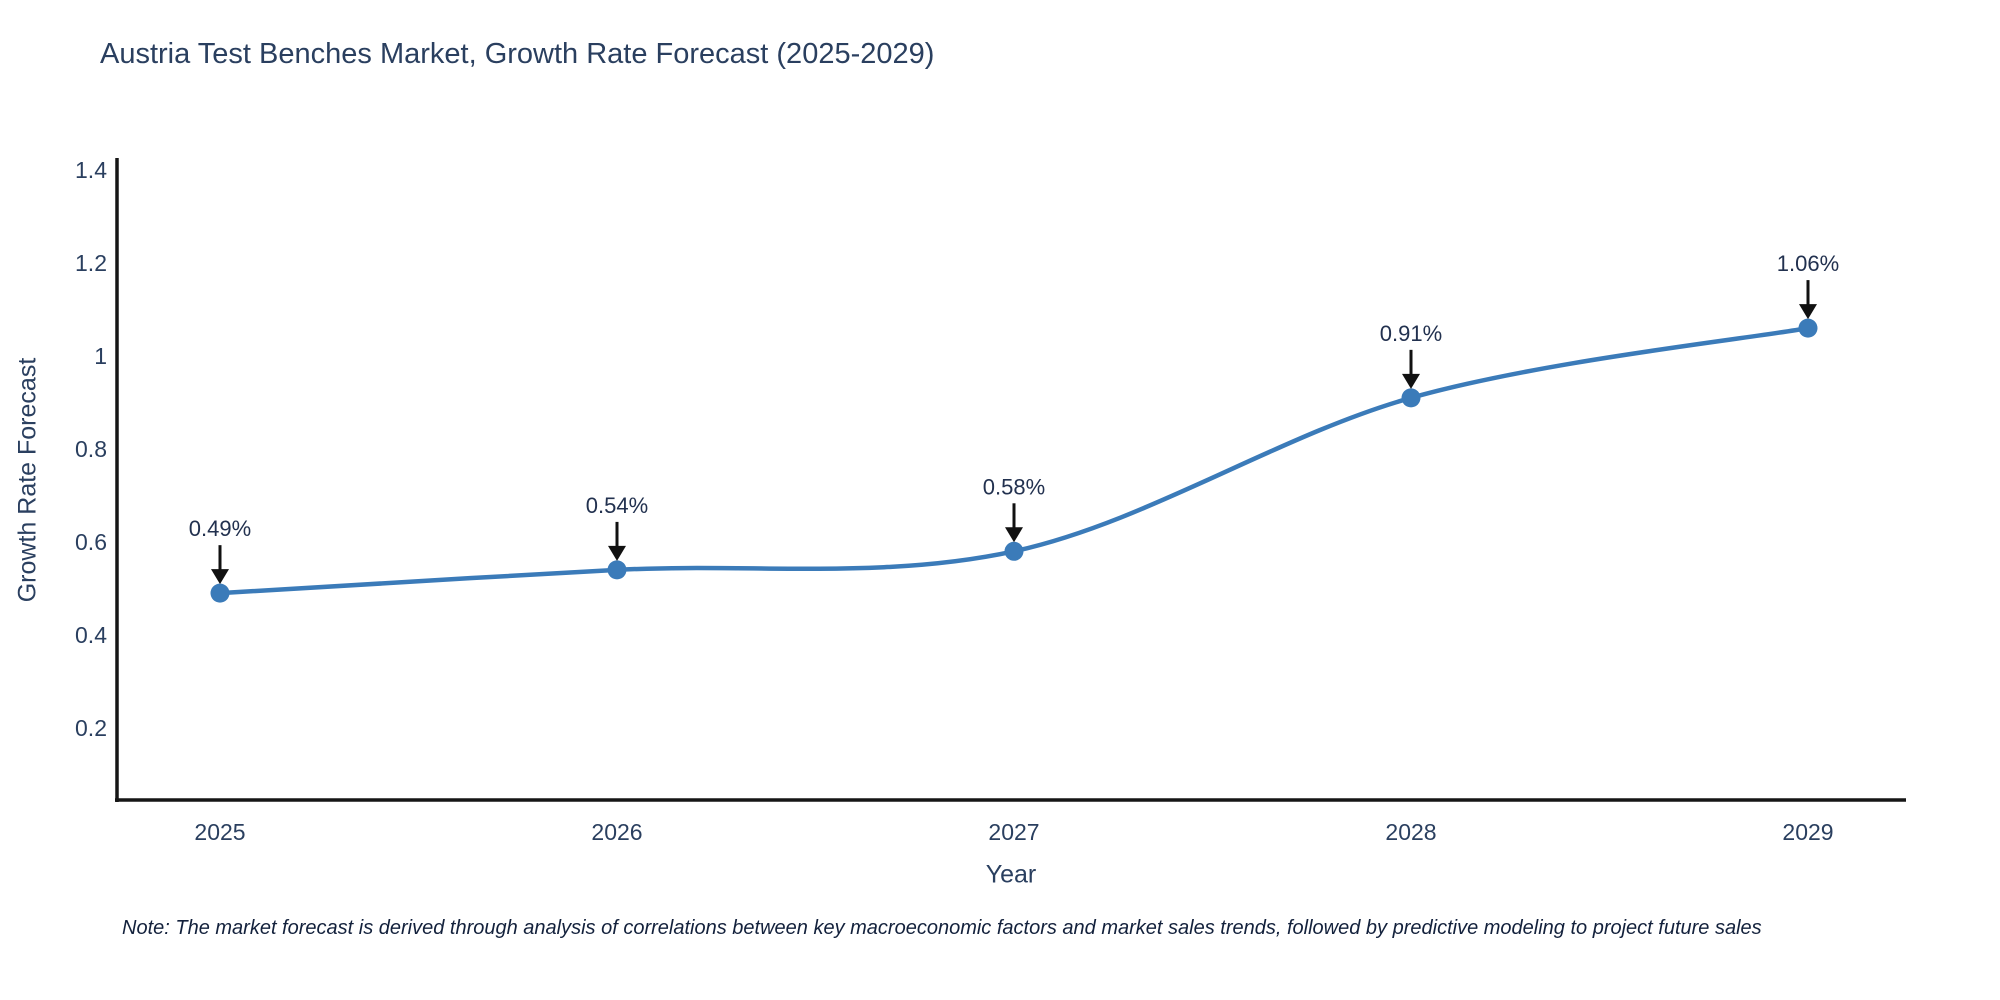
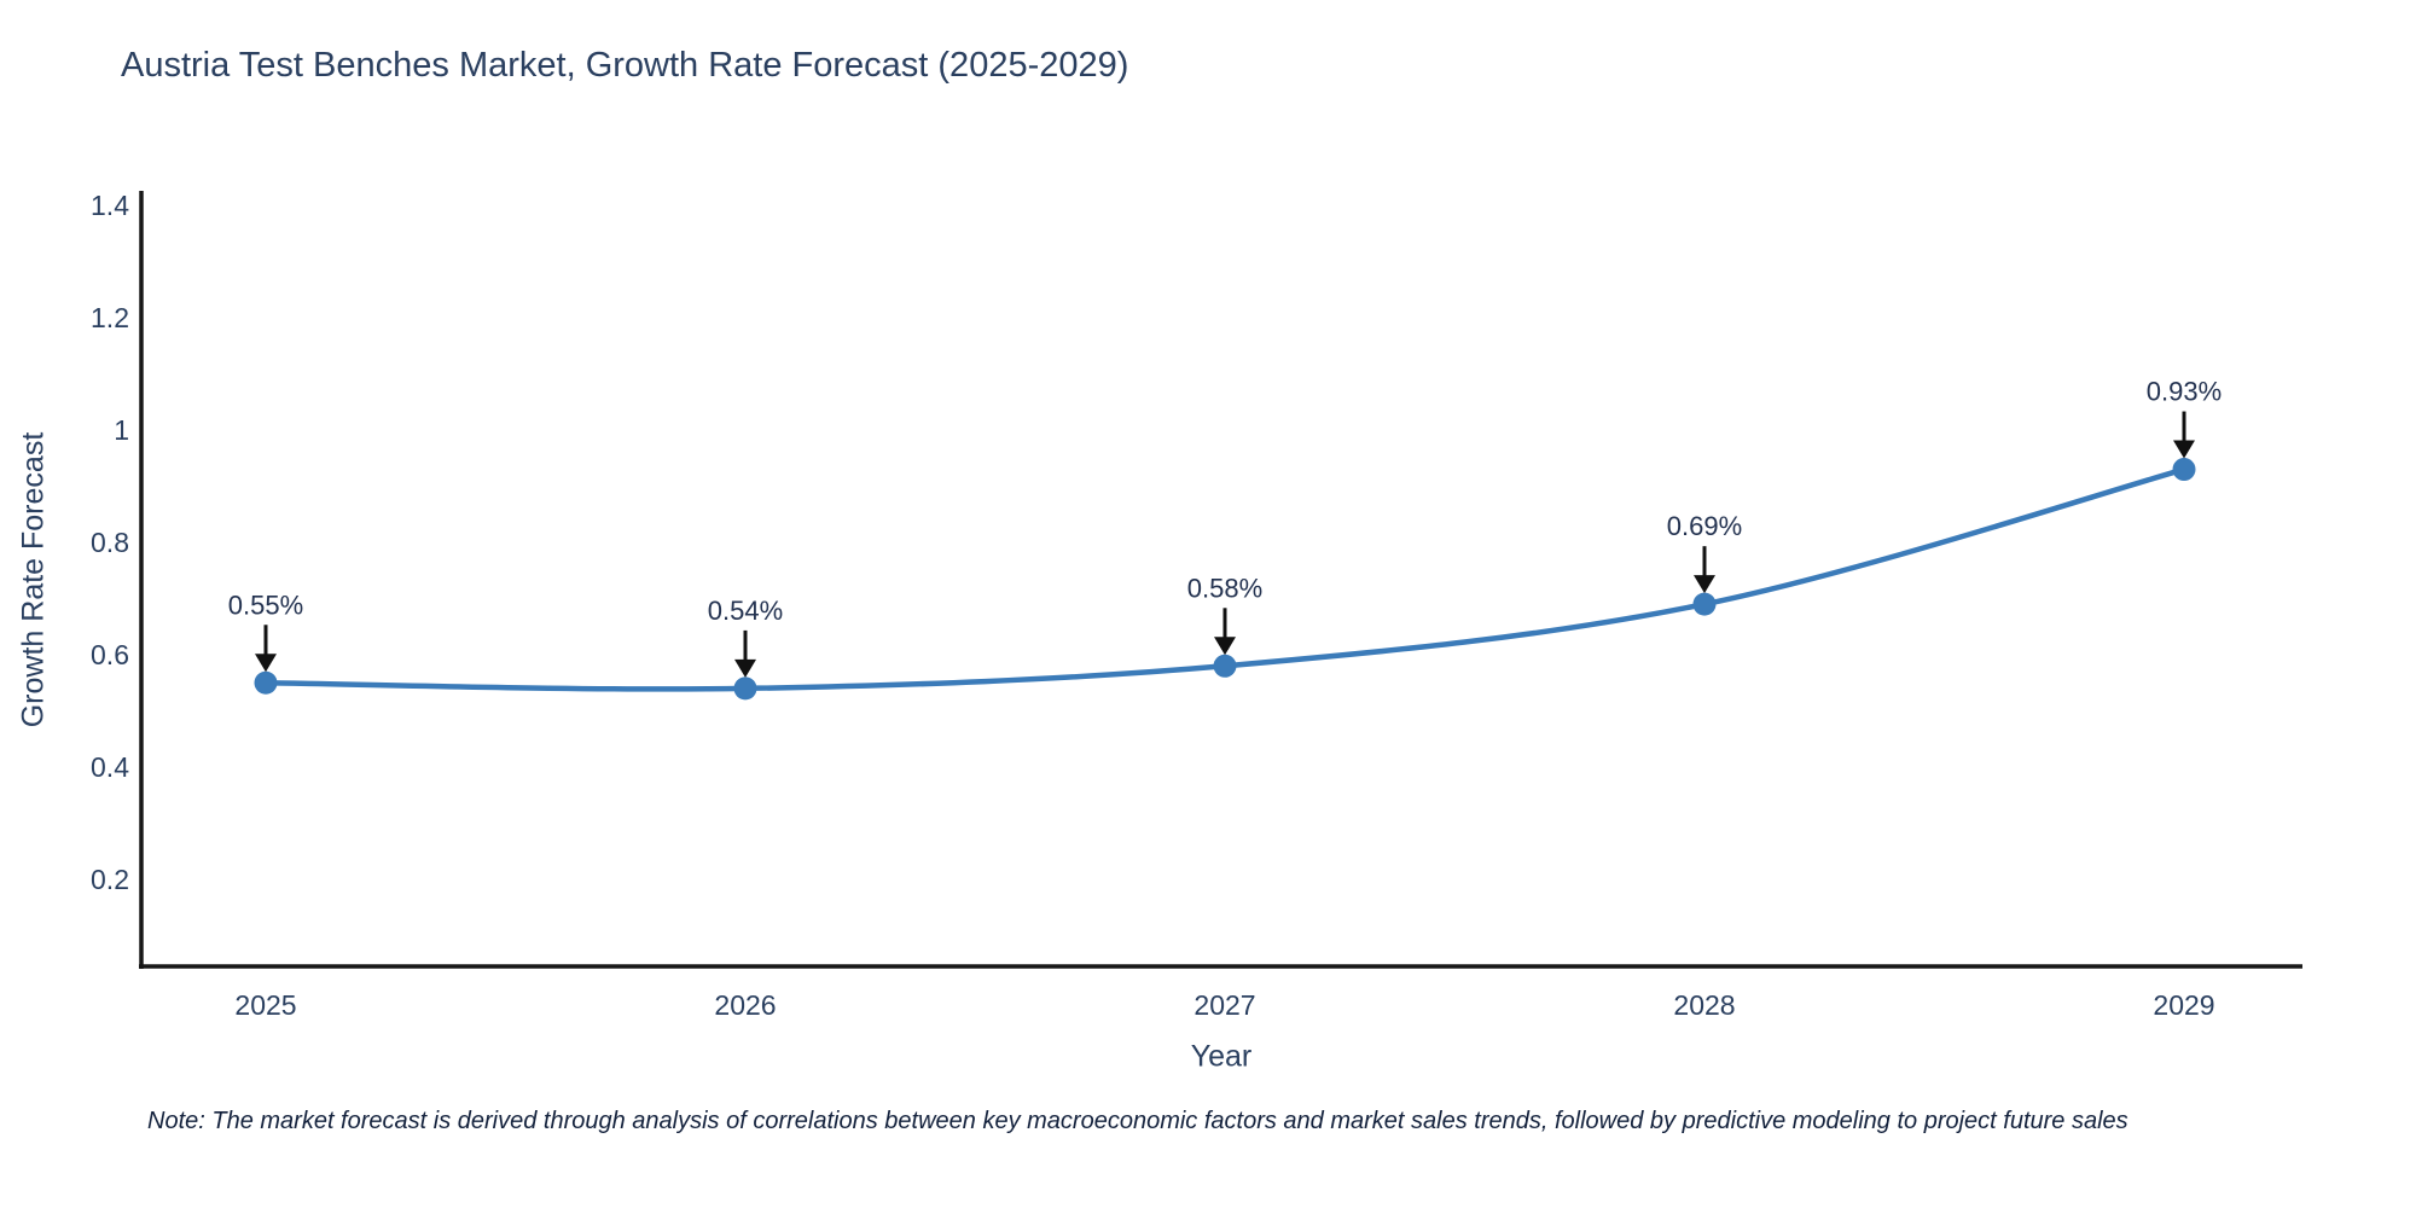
2025: 0.49% -> 0.55%
2028: 0.91% -> 0.69%
2029: 1.06% -> 0.93%
